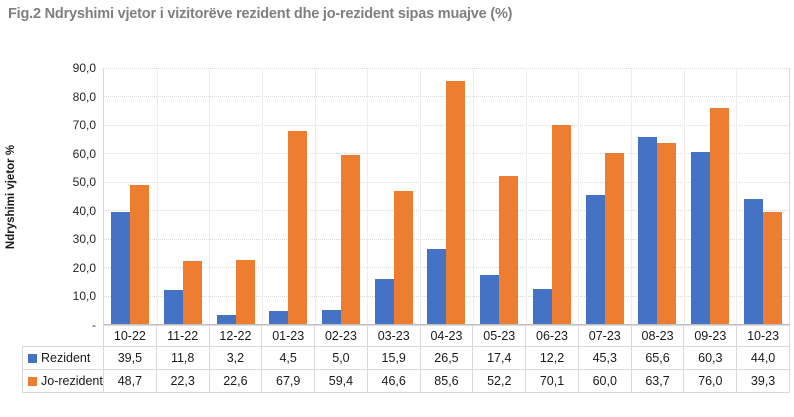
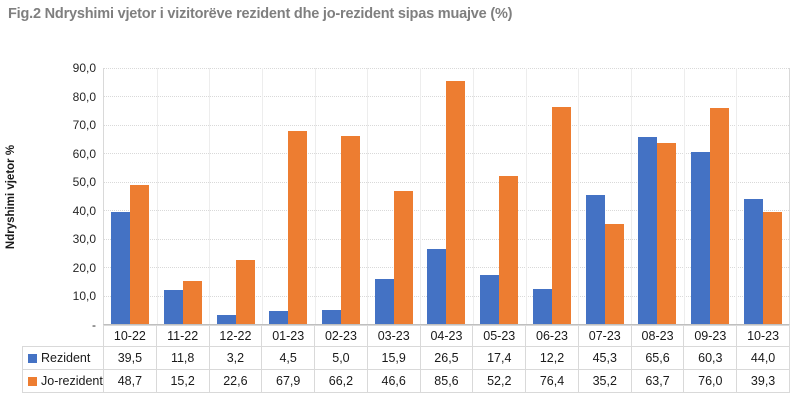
Jo-rezident/11-22: 22,3 -> 15,2
Jo-rezident/02-23: 59,4 -> 66,2
Jo-rezident/06-23: 70,1 -> 76,4
Jo-rezident/07-23: 60,0 -> 35,2
